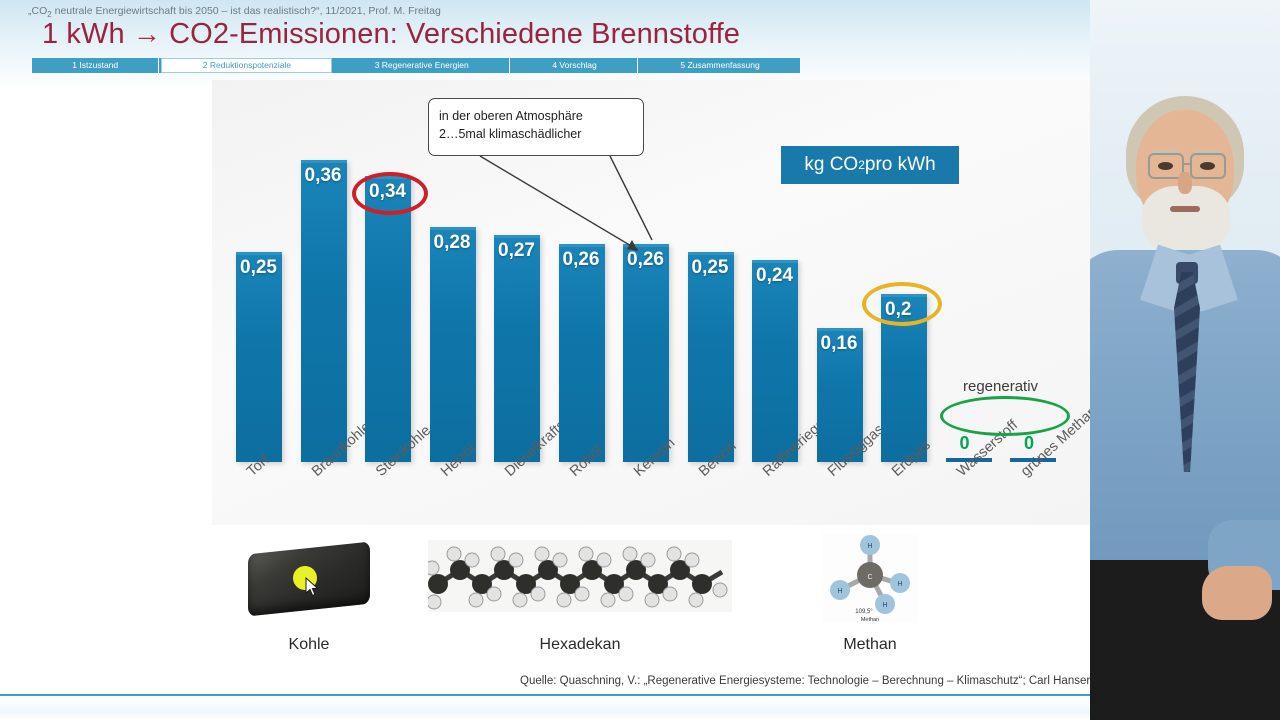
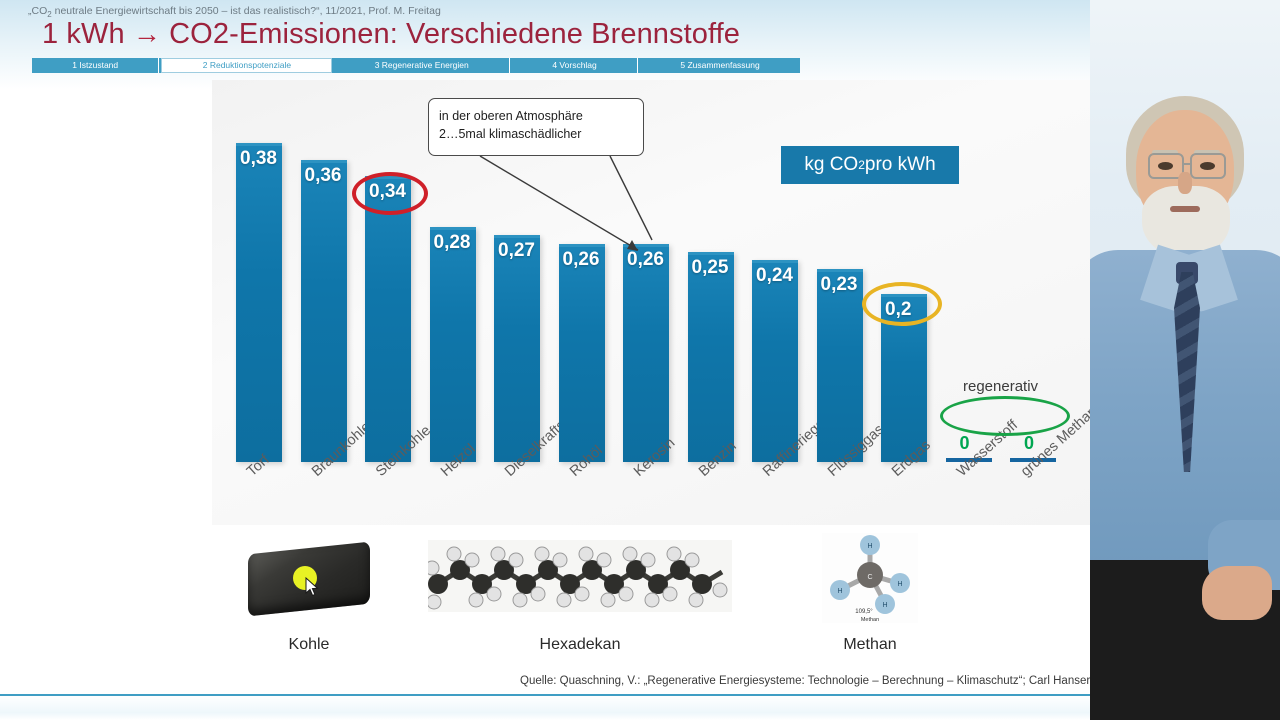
Torf: 0,25 -> 0,38
Flüssiggas: 0,16 -> 0,23
